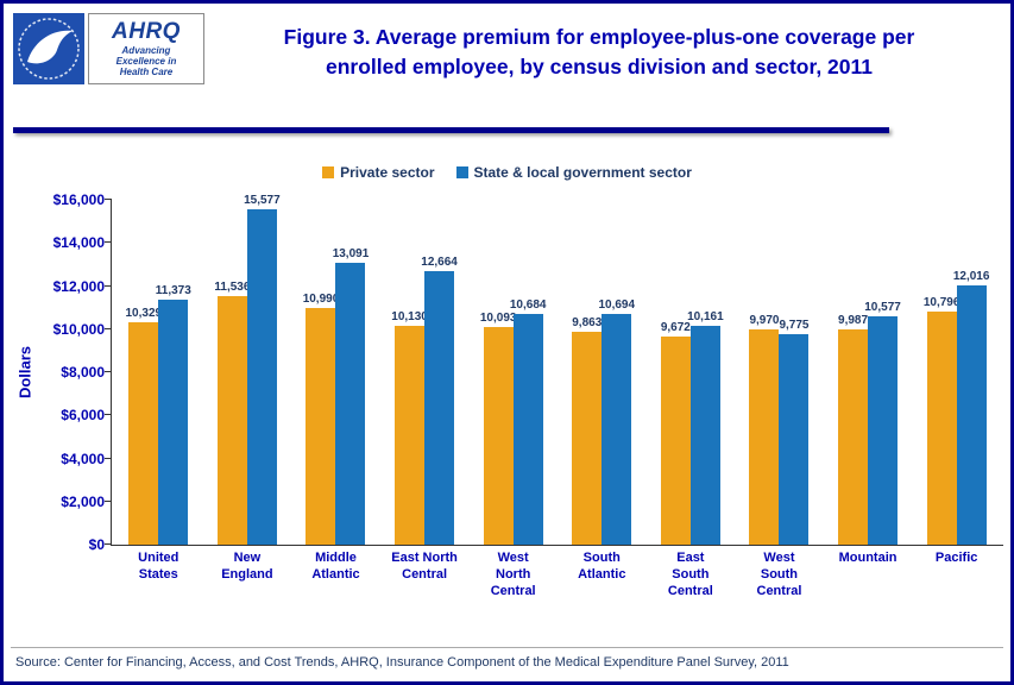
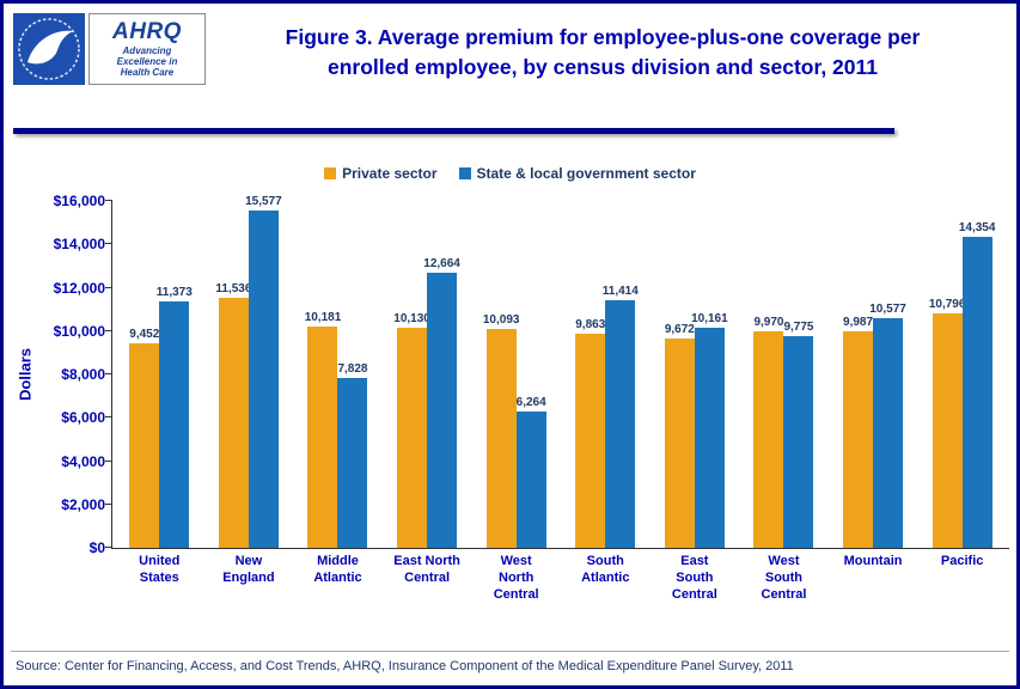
Private sector/United States: 10,329 -> 9,452
Private sector/Middle Atlantic: 10,990 -> 10,181
State & local government sector/Middle Atlantic: 13,091 -> 7,828
State & local government sector/West North Central: 10,684 -> 6,264
State & local government sector/South Atlantic: 10,694 -> 11,414
State & local government sector/Pacific: 12,016 -> 14,354
